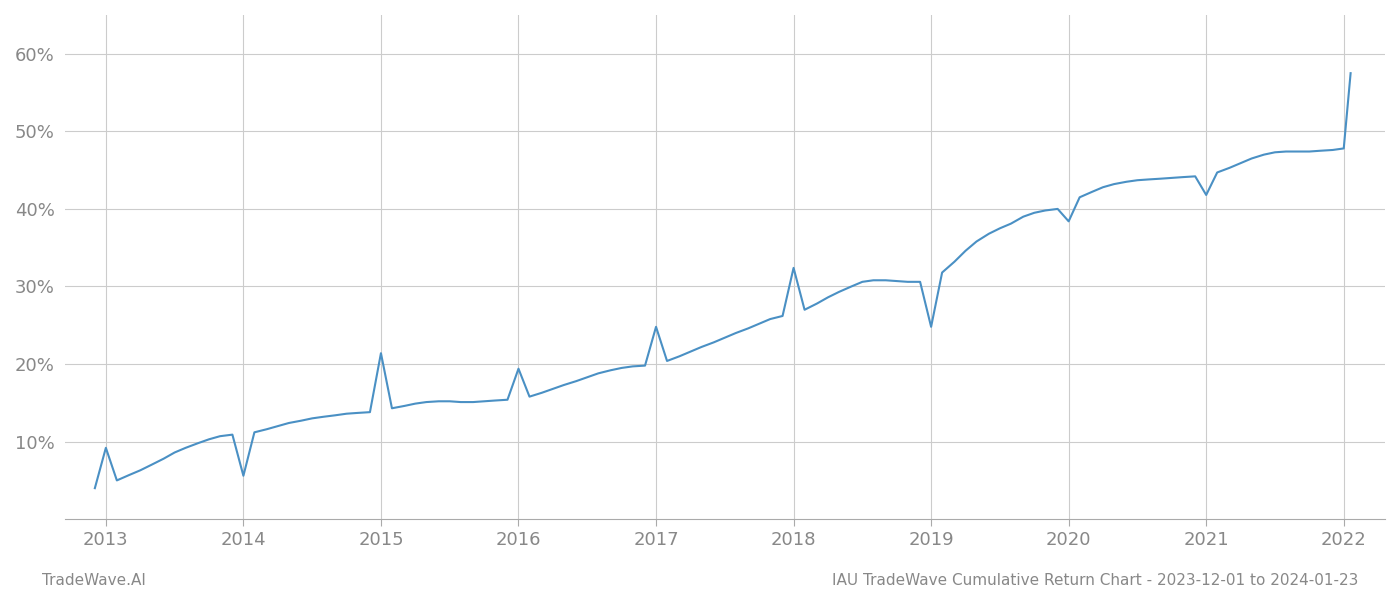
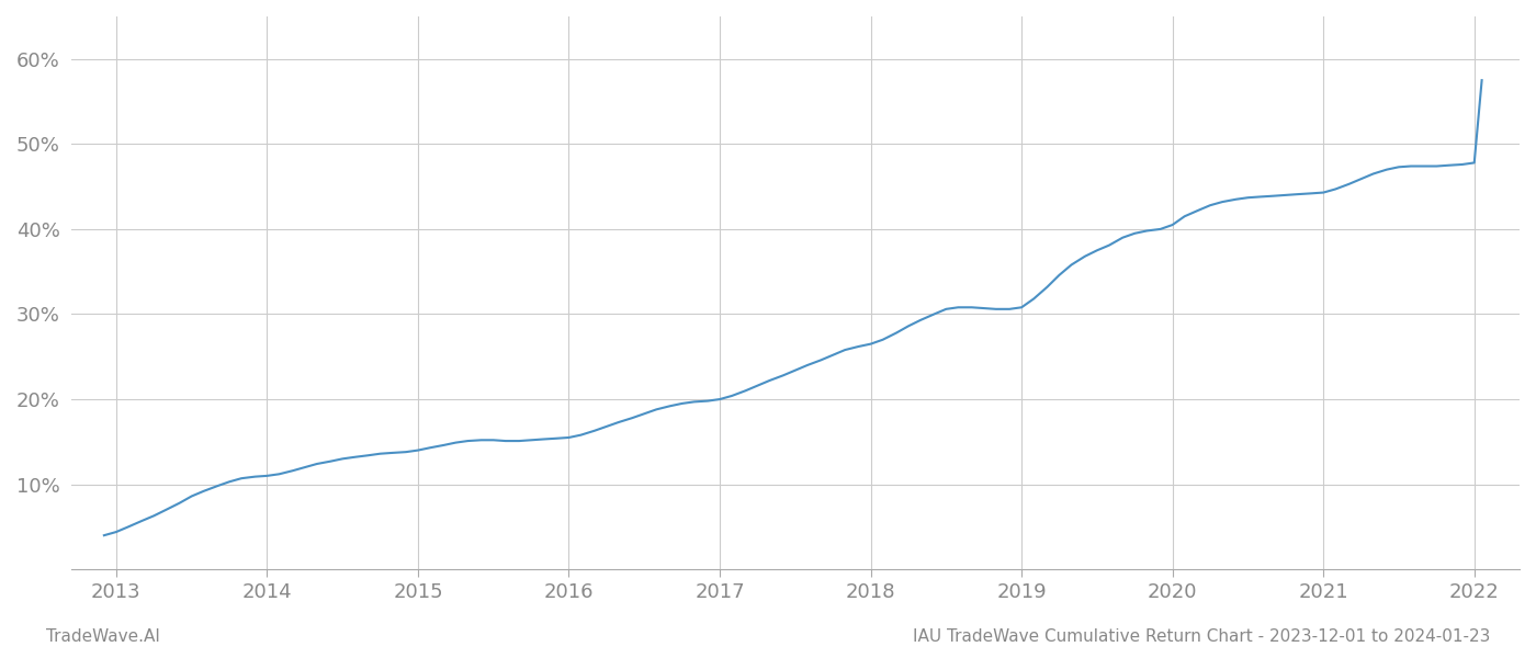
2013: 9.2% -> 4.4%
2014: 5.6% -> 11.0%
2015: 21.4% -> 14.0%
2016: 19.4% -> 15.5%
2017: 24.8% -> 20.0%
2018: 32.4% -> 26.5%
2019: 24.8% -> 30.8%
2020: 38.4% -> 40.5%
2021: 41.8% -> 44.3%
